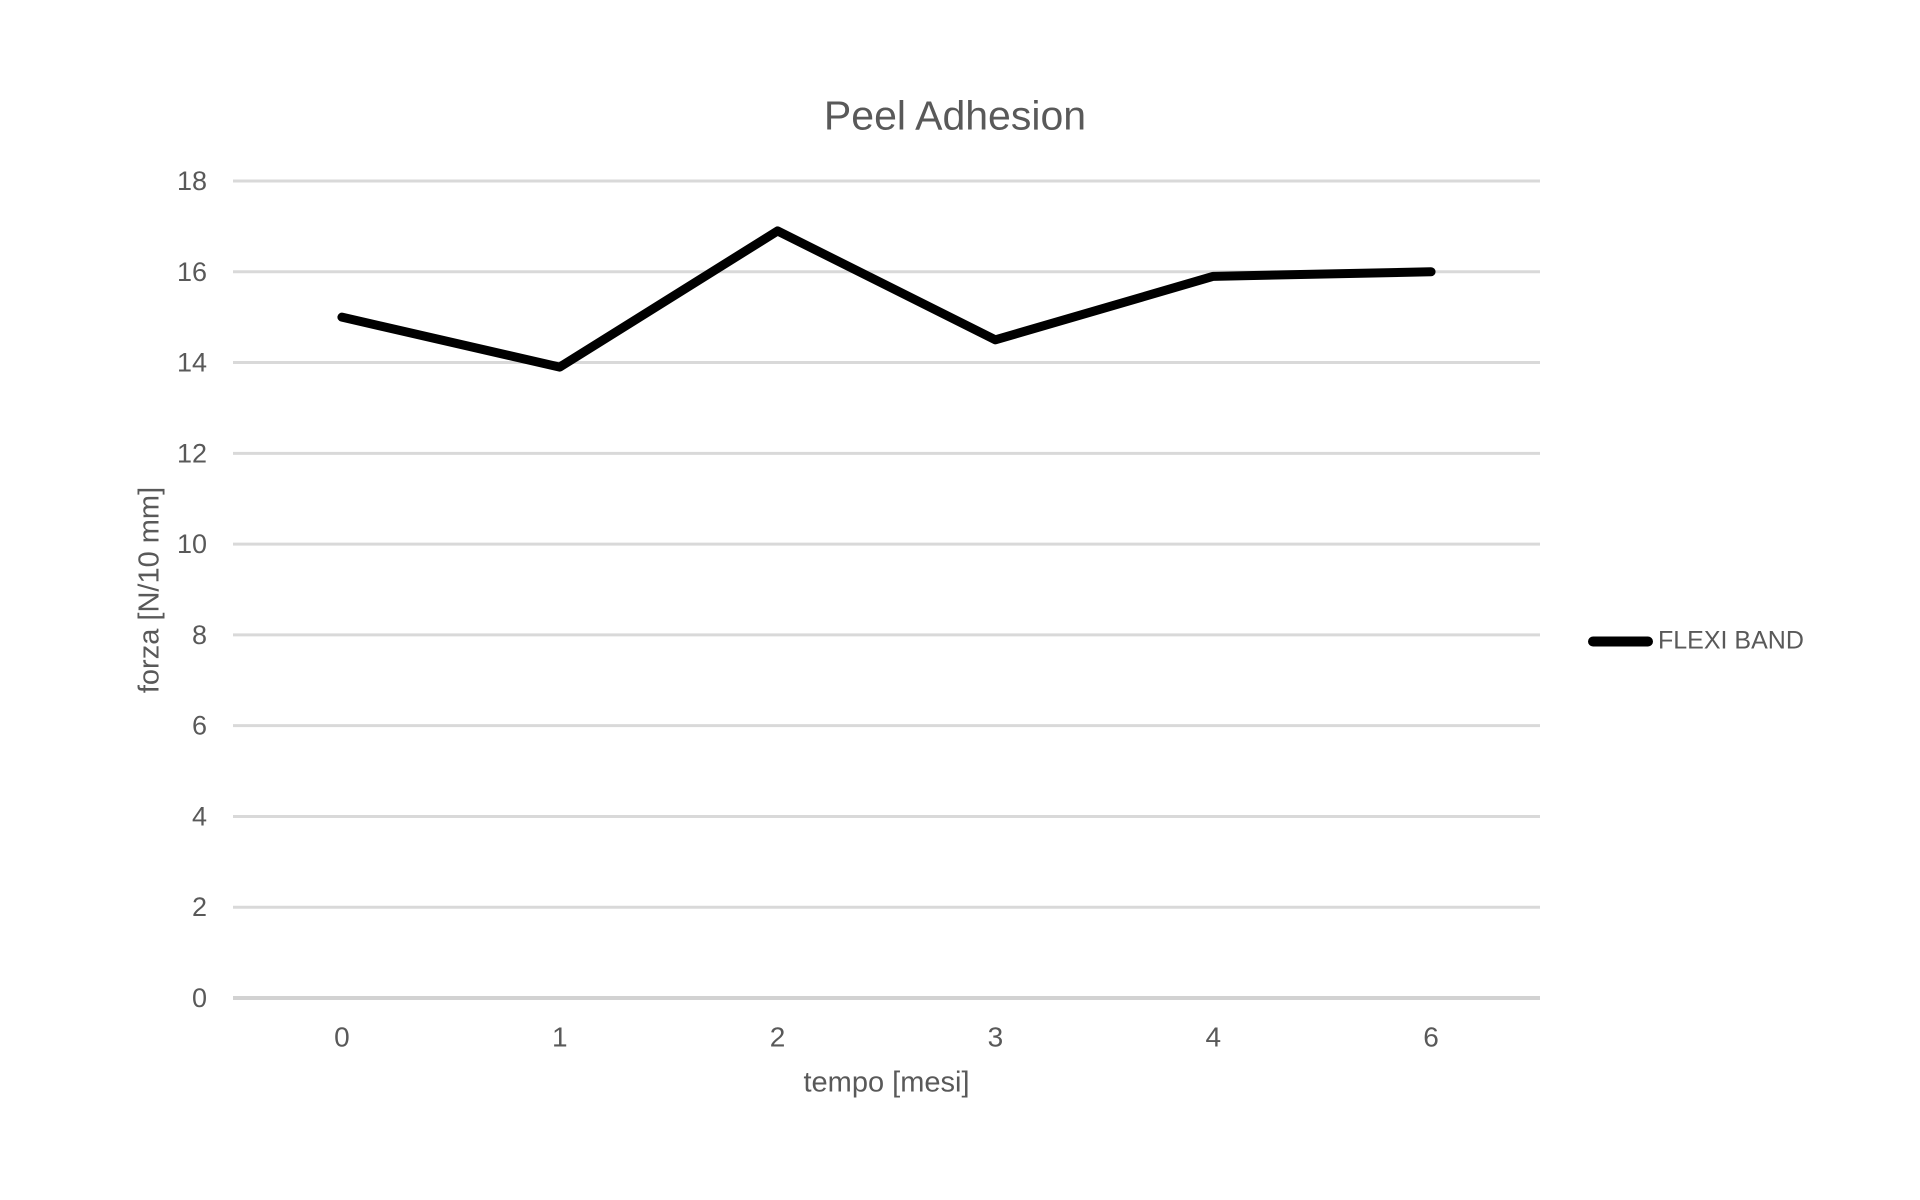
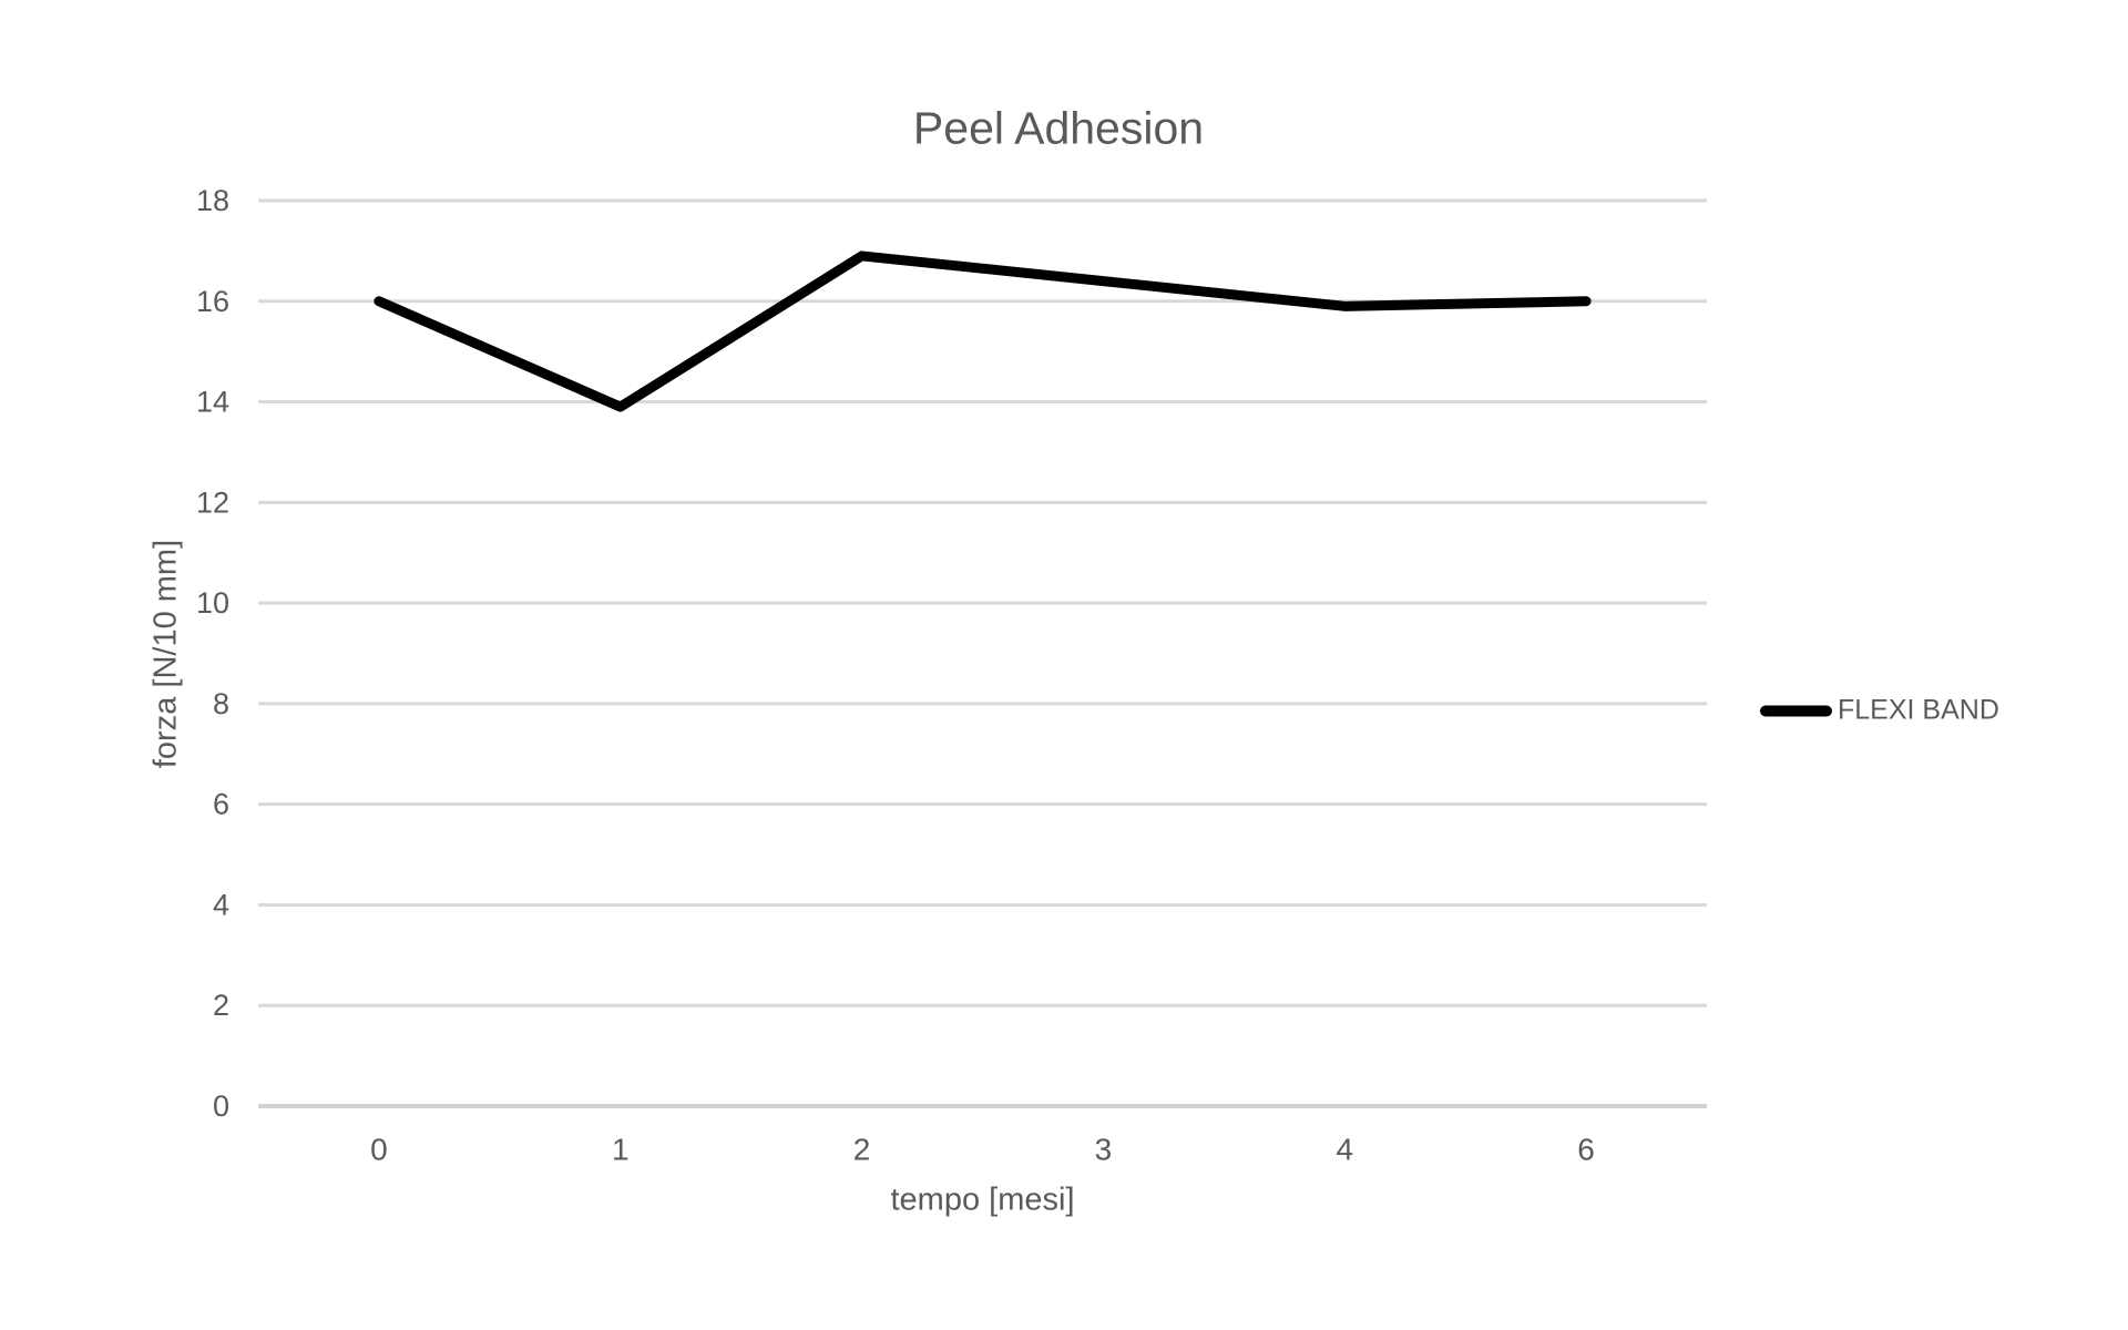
0: 15.0 -> 16.0
3: 14.5 -> 16.4
